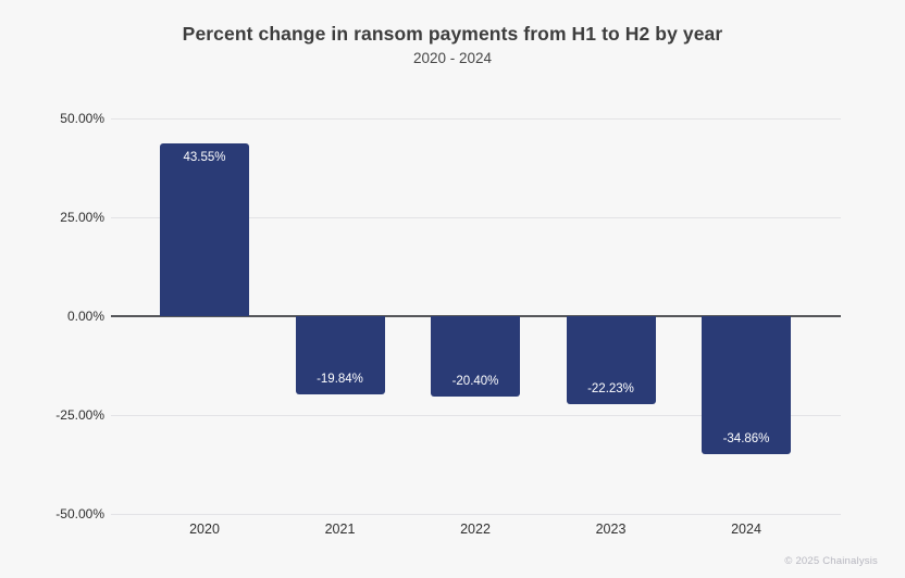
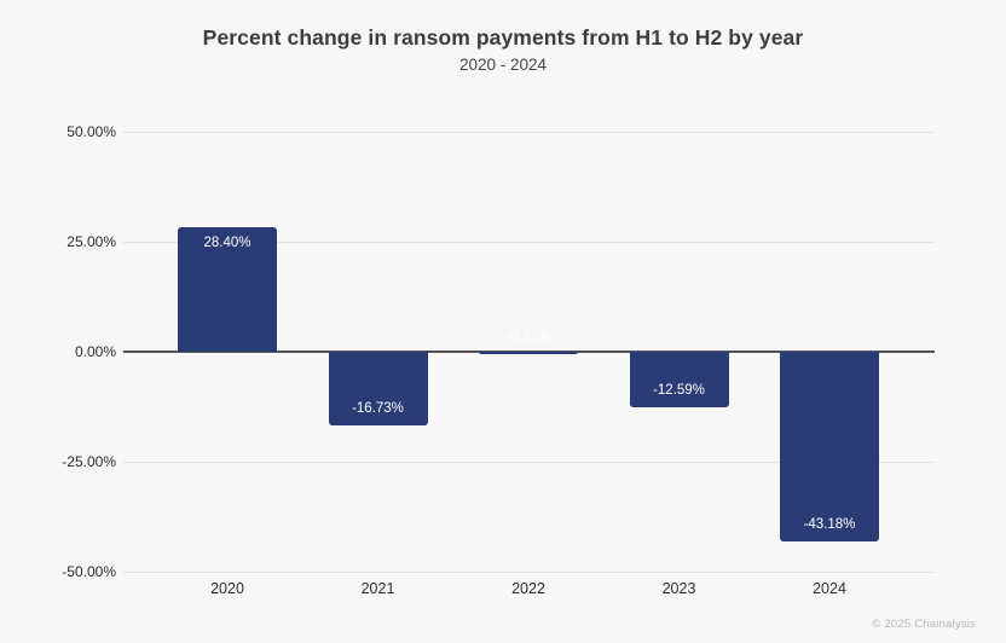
2020: 43.55% -> 28.40%
2021: -19.84% -> -16.73%
2022: -20.40% -> -0.51%
2023: -22.23% -> -12.59%
2024: -34.86% -> -43.18%
